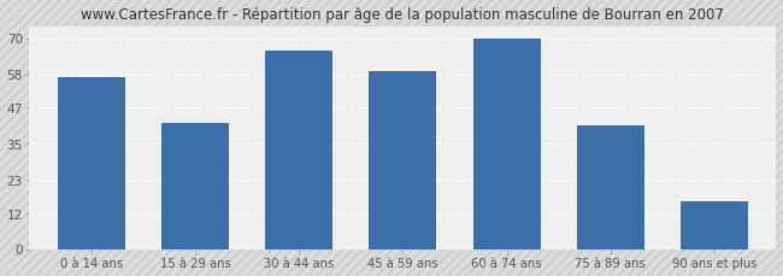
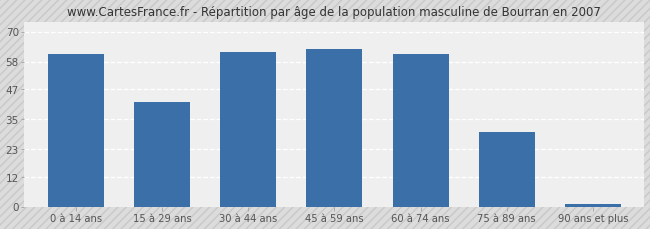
0 à 14 ans: 57 -> 61
30 à 44 ans: 66 -> 62
45 à 59 ans: 59 -> 63
60 à 74 ans: 70 -> 61
75 à 89 ans: 41 -> 30
90 ans et plus: 16 -> 1
